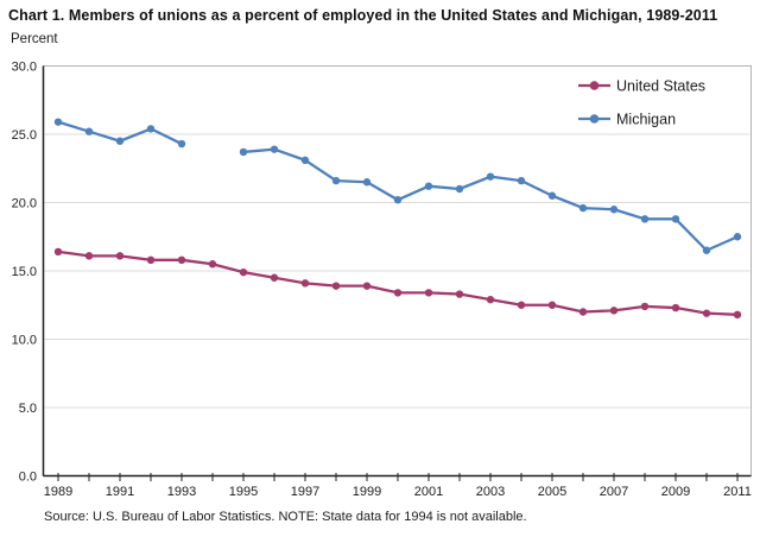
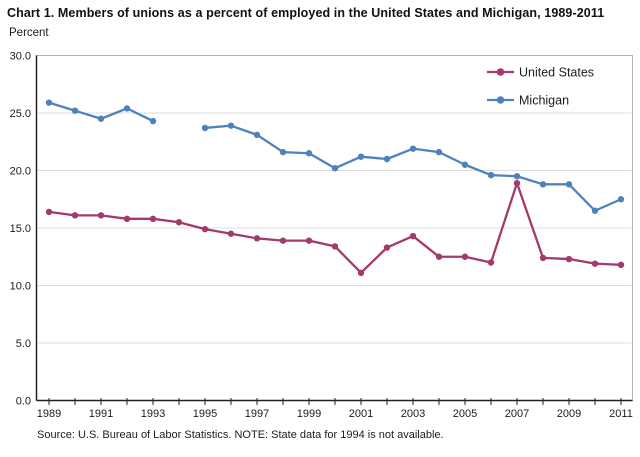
United States/2001: 13.4 -> 11.1
United States/2003: 12.9 -> 14.3
United States/2007: 12.1 -> 18.9
